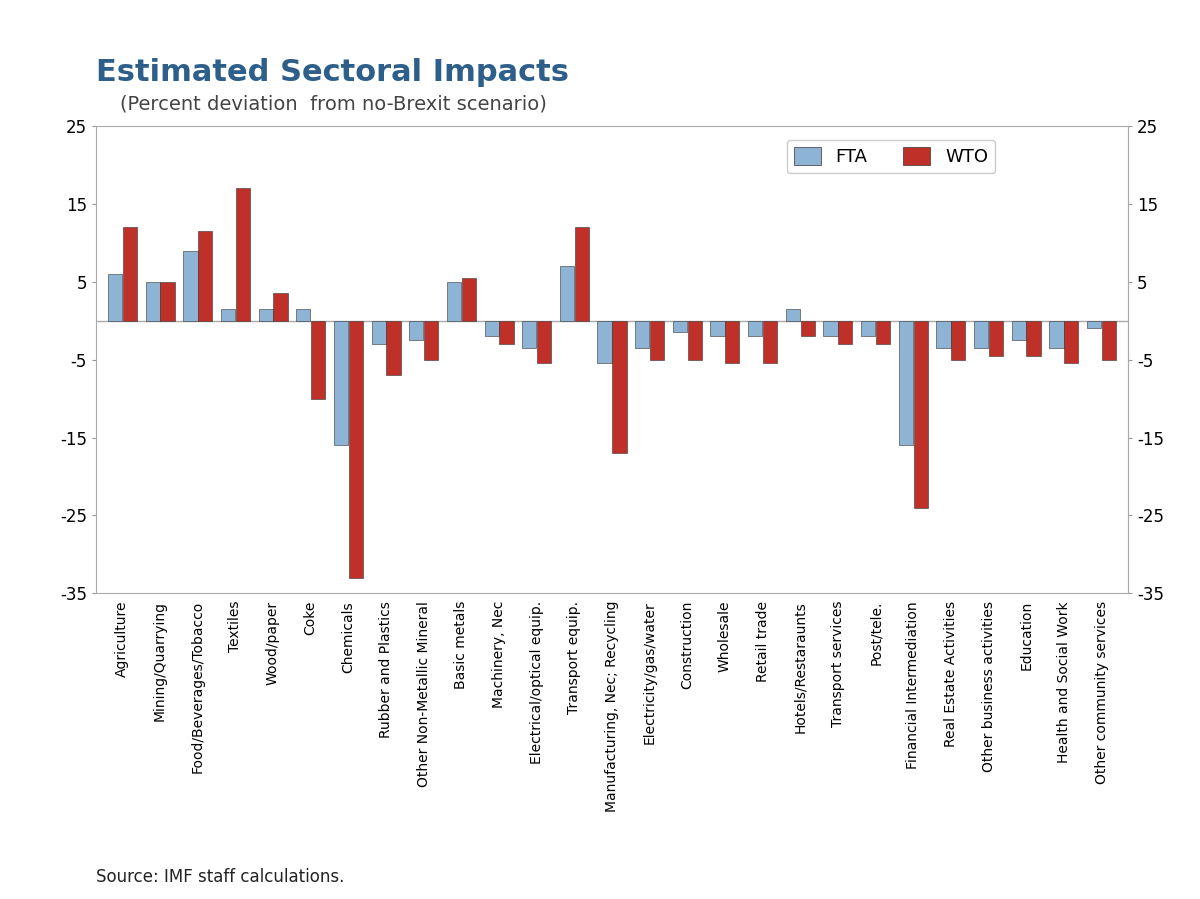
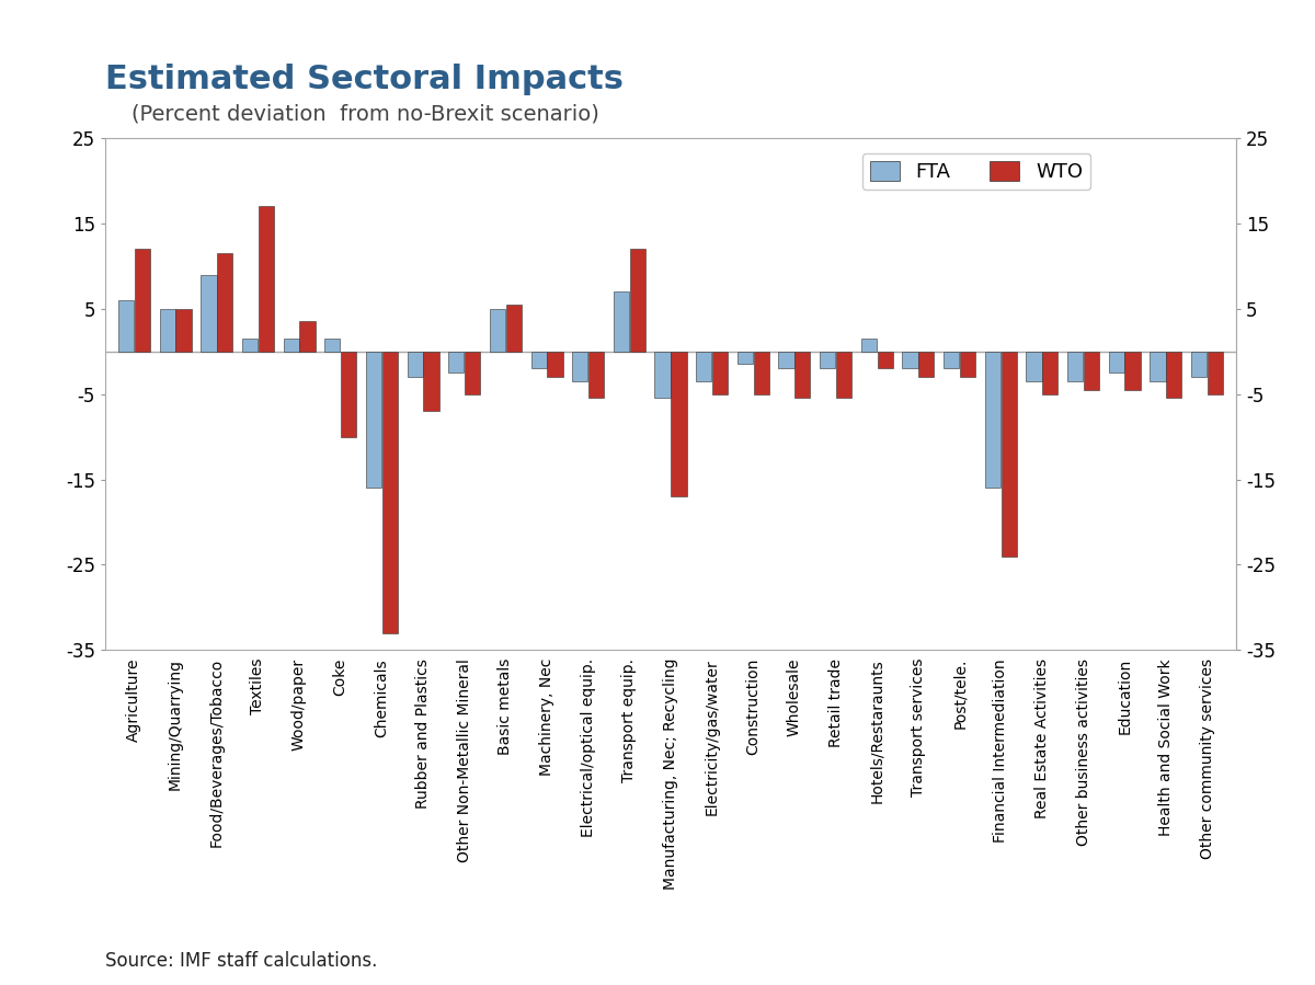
FTA/Other community services: -1.0 -> -3.0
